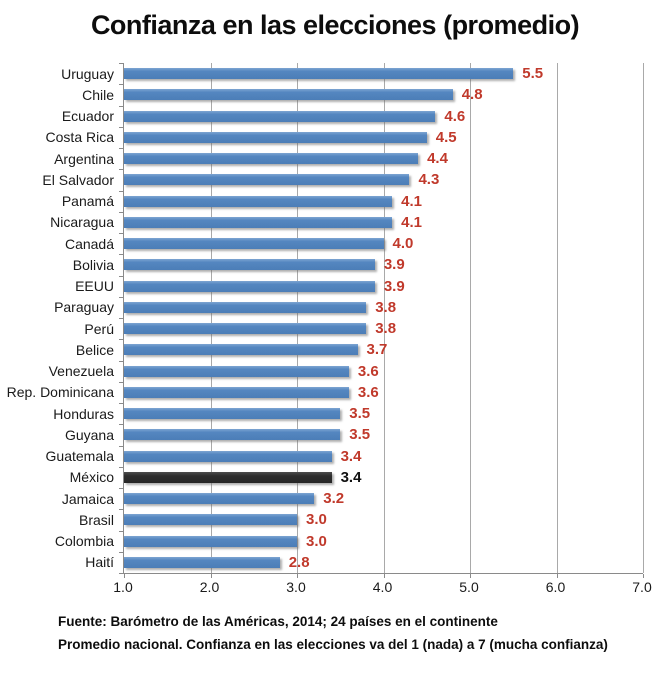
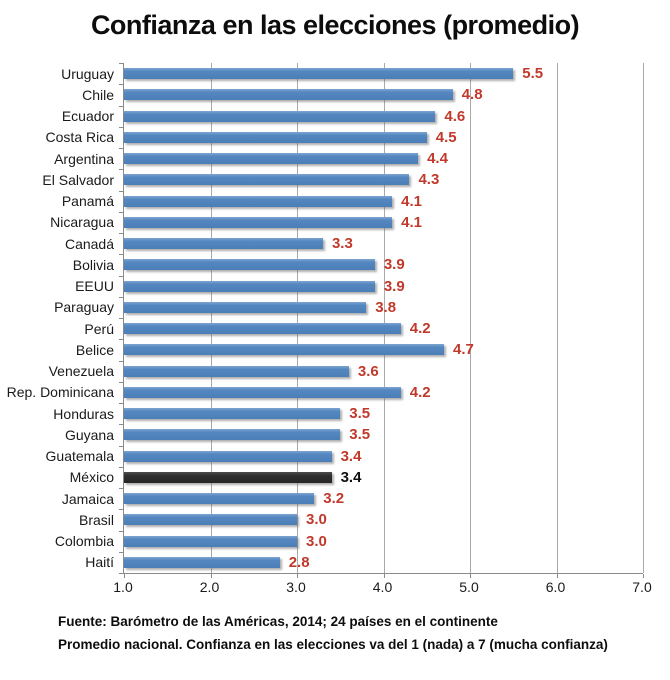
Canadá: 4.0 -> 3.3
Perú: 3.8 -> 4.2
Belice: 3.7 -> 4.7
Rep. Dominicana: 3.6 -> 4.2
